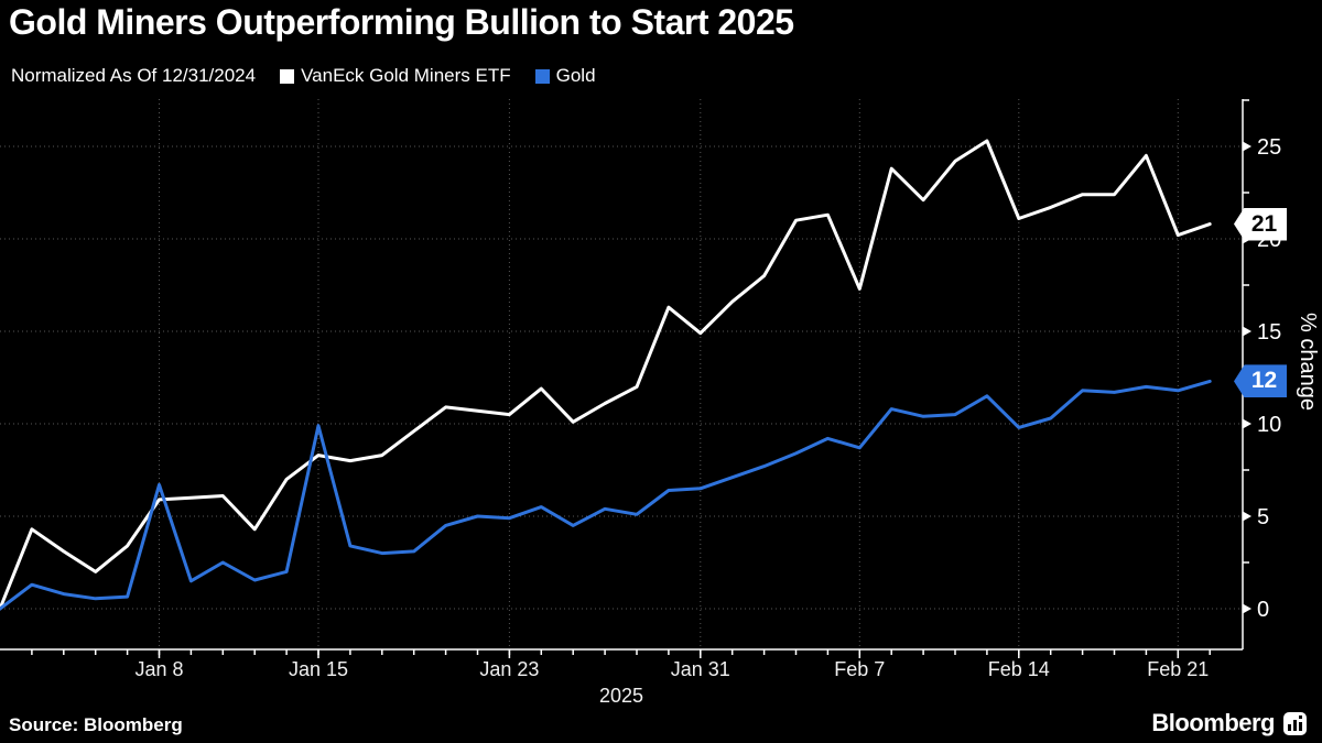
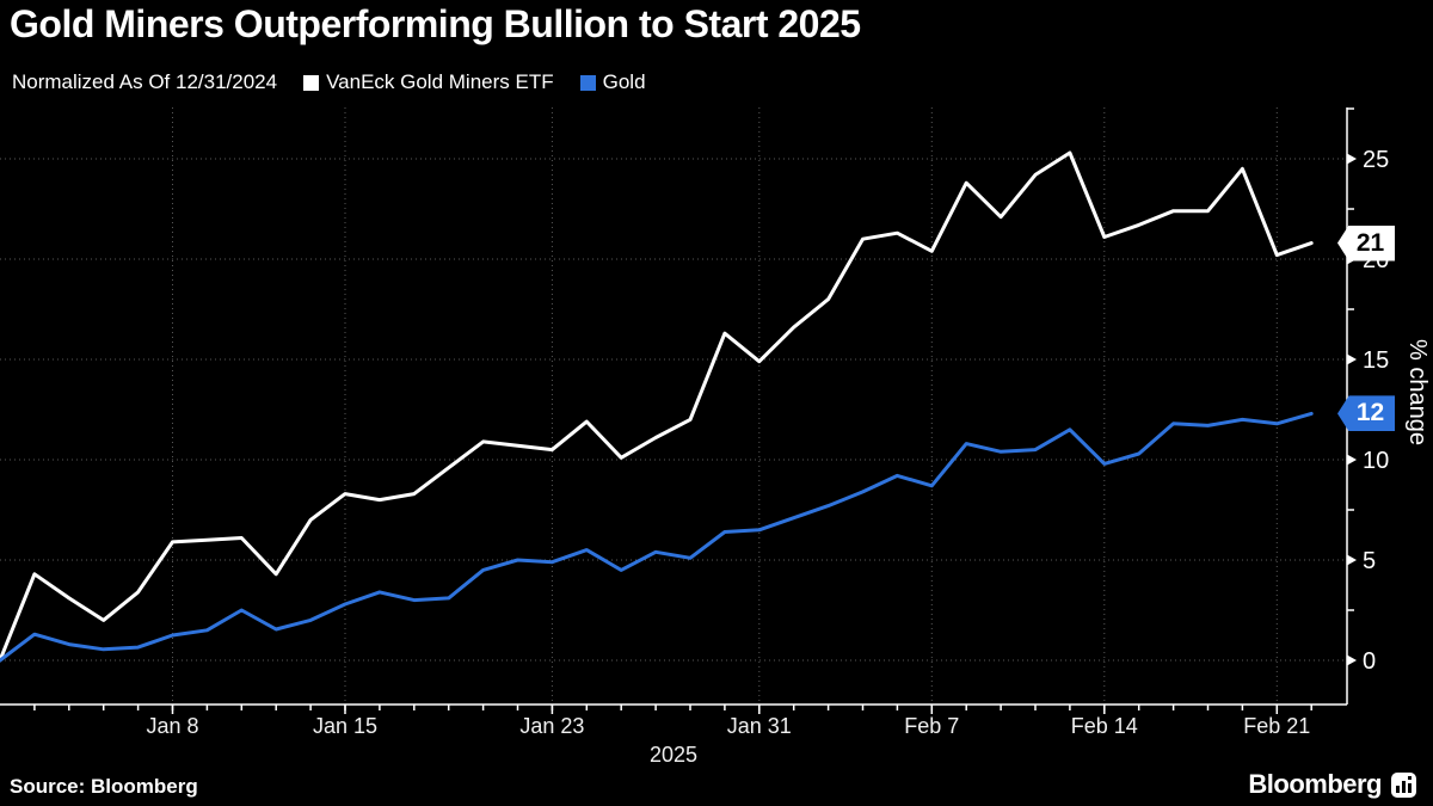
Gold/Jan 8: 6.7 -> 1.2
Gold/Jan 15: 9.9 -> 2.8
VanEck Gold Miners ETF/Feb 7: 17.3 -> 20.4
